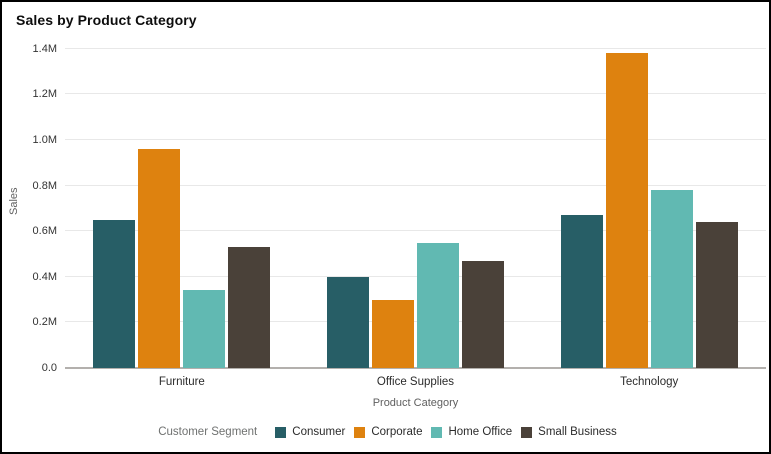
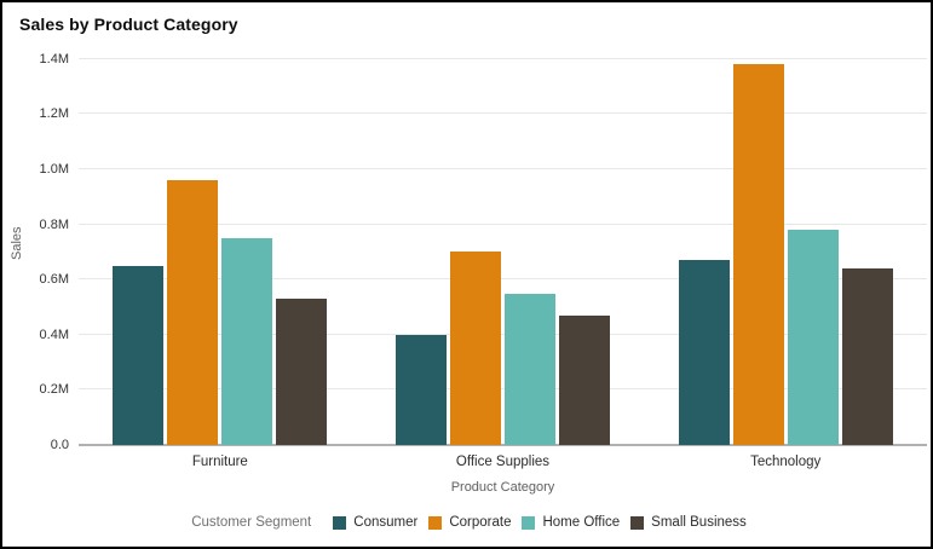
Home Office/Furniture: 0.34M -> 0.75M
Corporate/Office Supplies: 0.30M -> 0.70M
